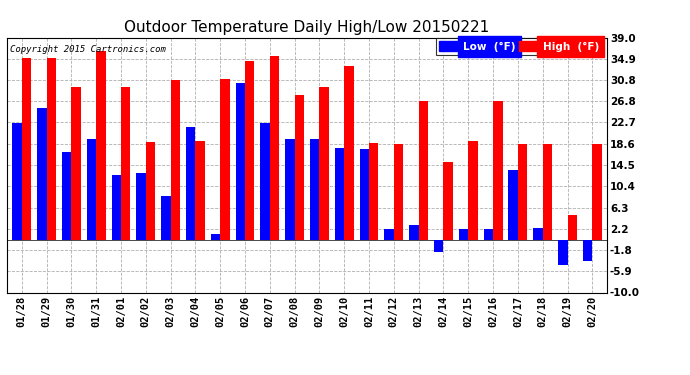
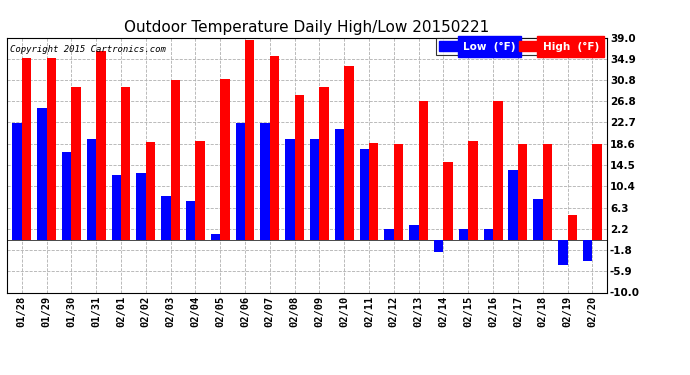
Low (°F)/02/04: 21.8 -> 7.5
Low (°F)/02/06: 30.2 -> 22.5
High (°F)/02/06: 34.4 -> 38.5
Low (°F)/02/10: 17.8 -> 21.5
Low (°F)/02/18: 2.4 -> 8.0
